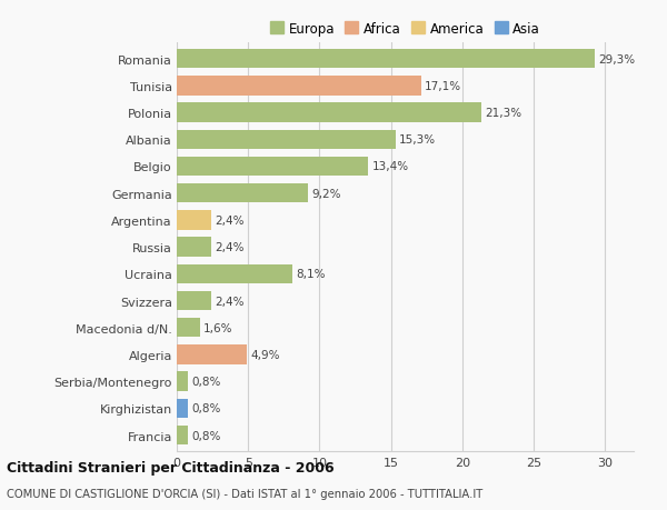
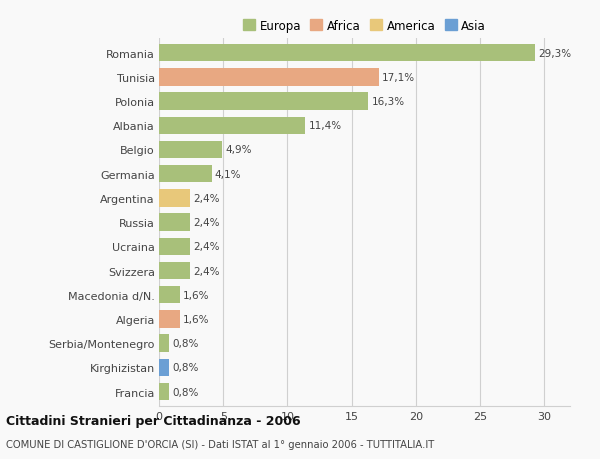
Polonia: 21,3% -> 16,3%
Albania: 15,3% -> 11,4%
Belgio: 13,4% -> 4,9%
Germania: 9,2% -> 4,1%
Ucraina: 8,1% -> 2,4%
Algeria: 4,9% -> 1,6%
